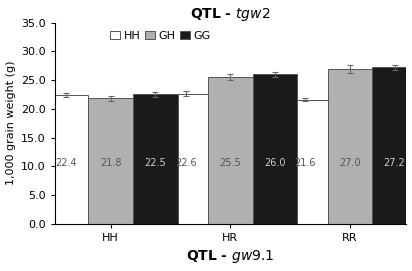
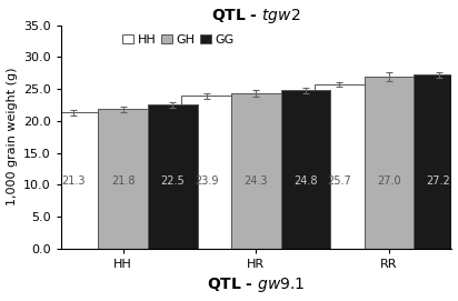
HH/HH: 22.4 -> 21.3
HH/HR: 22.6 -> 23.9
GH/HR: 25.5 -> 24.3
GG/HR: 26.0 -> 24.8
HH/RR: 21.6 -> 25.7
